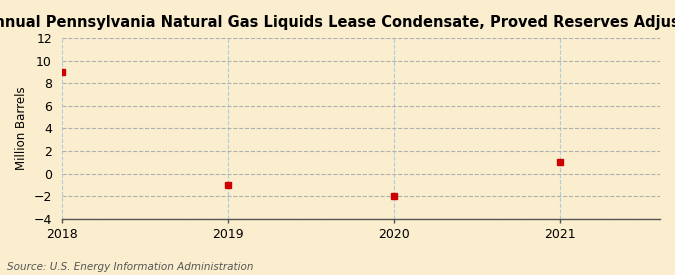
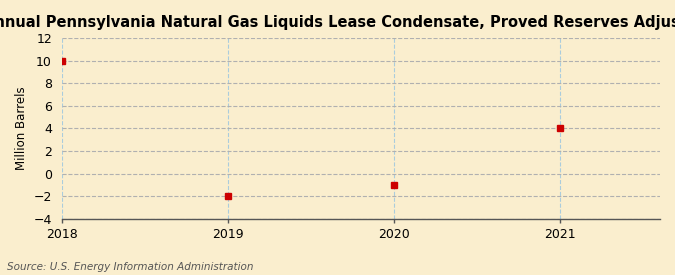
2018: 9 -> 10
2019: -1 -> -2
2020: -2 -> -1
2021: 1 -> 4
